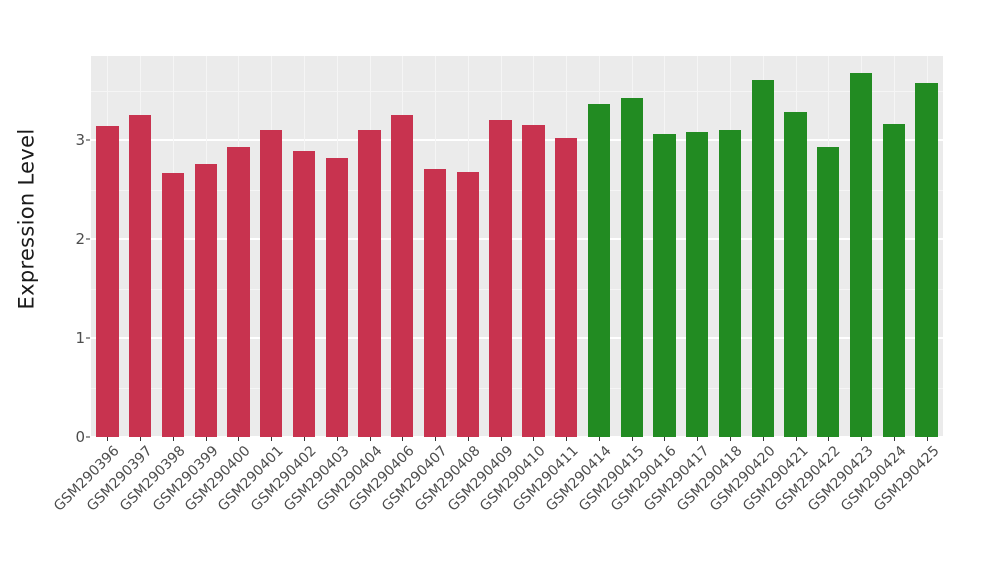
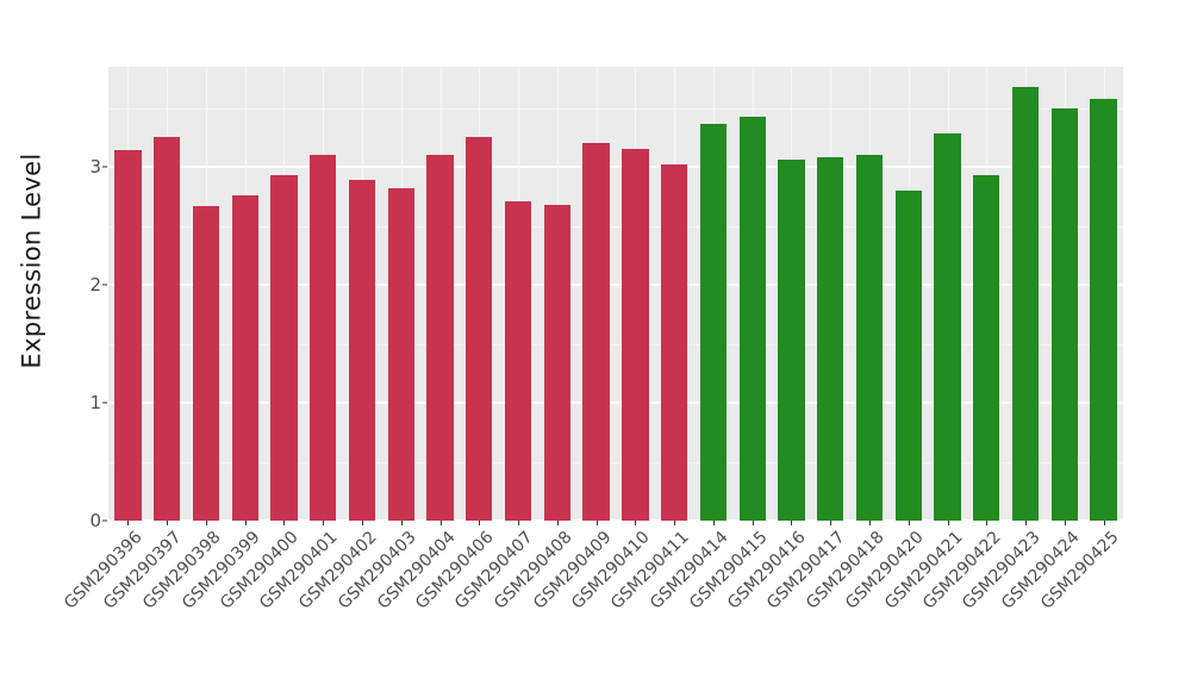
GSM290420: 3.6 -> 2.8
GSM290424: 3.2 -> 3.5
